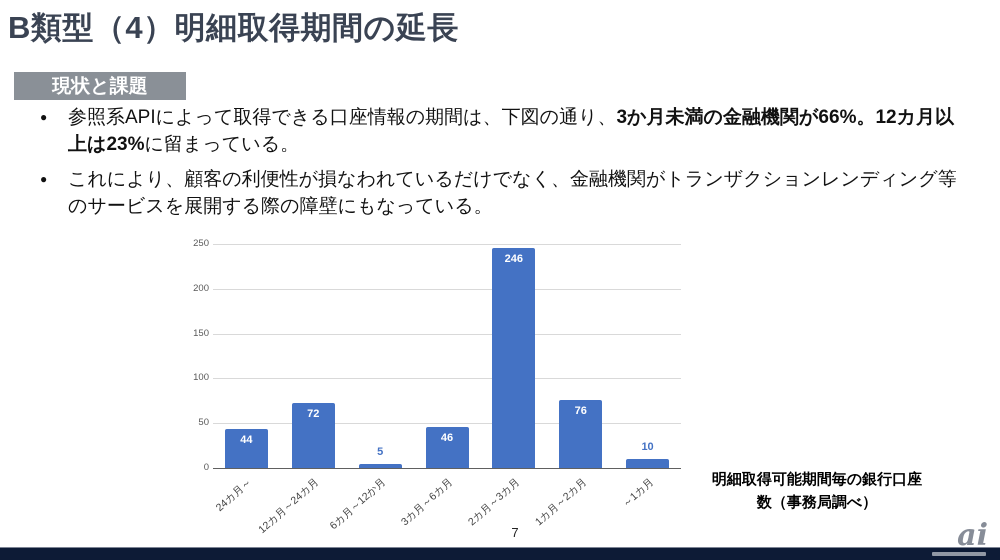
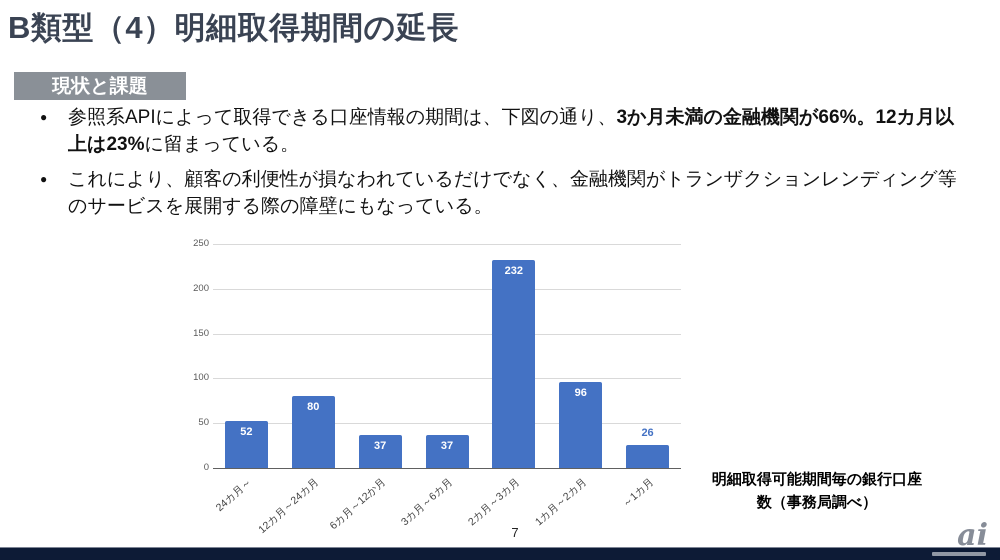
24カ月～: 44 -> 52
12カ月～24カ月: 72 -> 80
6カ月～12か月: 5 -> 37
3カ月～6カ月: 46 -> 37
2カ月～3カ月: 246 -> 232
1カ月～2カ月: 76 -> 96
～1カ月: 10 -> 26
